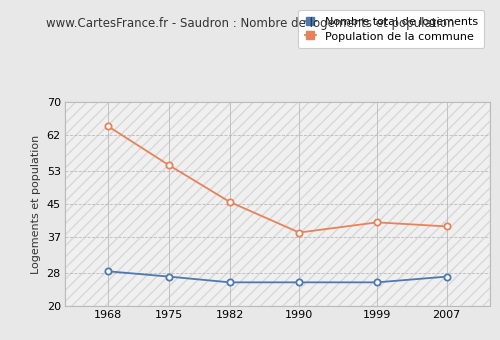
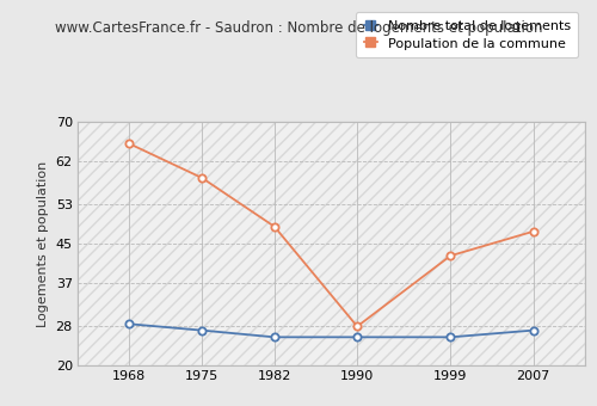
Population de la commune/1968: 64.0 -> 65.5
Population de la commune/1975: 54.5 -> 58.5
Population de la commune/1982: 45.5 -> 48.5
Population de la commune/1990: 38.0 -> 28.0
Population de la commune/1999: 40.5 -> 42.5
Population de la commune/2007: 39.5 -> 47.5
